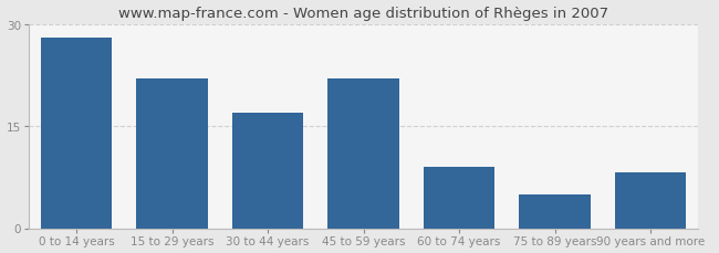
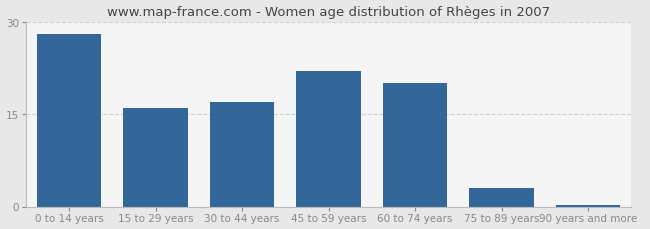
15 to 29 years: 22.0 -> 16.0
60 to 74 years: 9.0 -> 20.0
75 to 89 years: 5.0 -> 3.0
90 years and more: 8.2 -> 0.3
